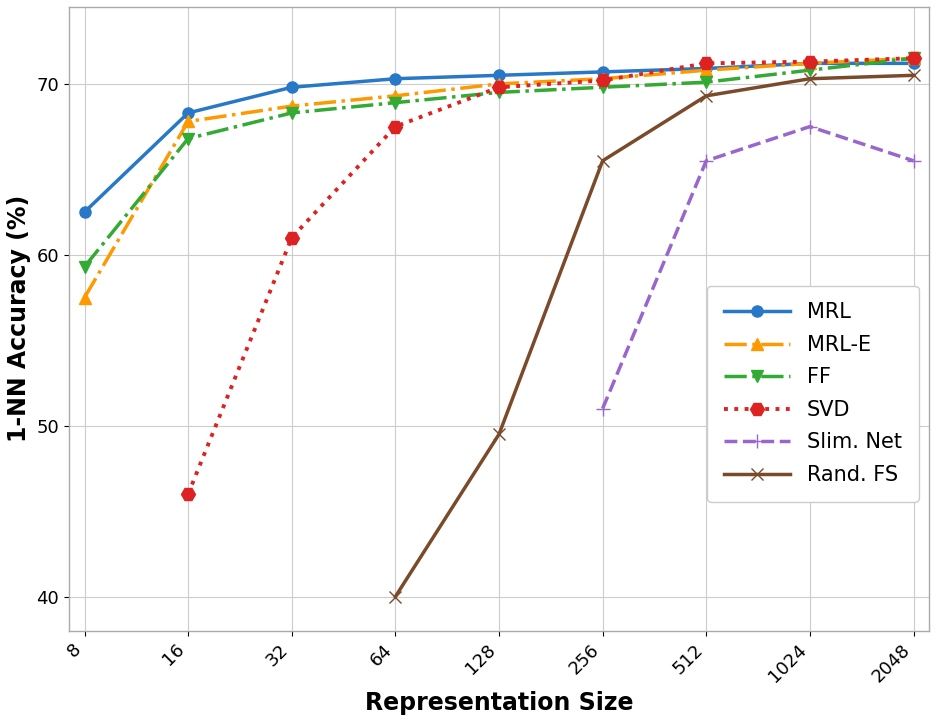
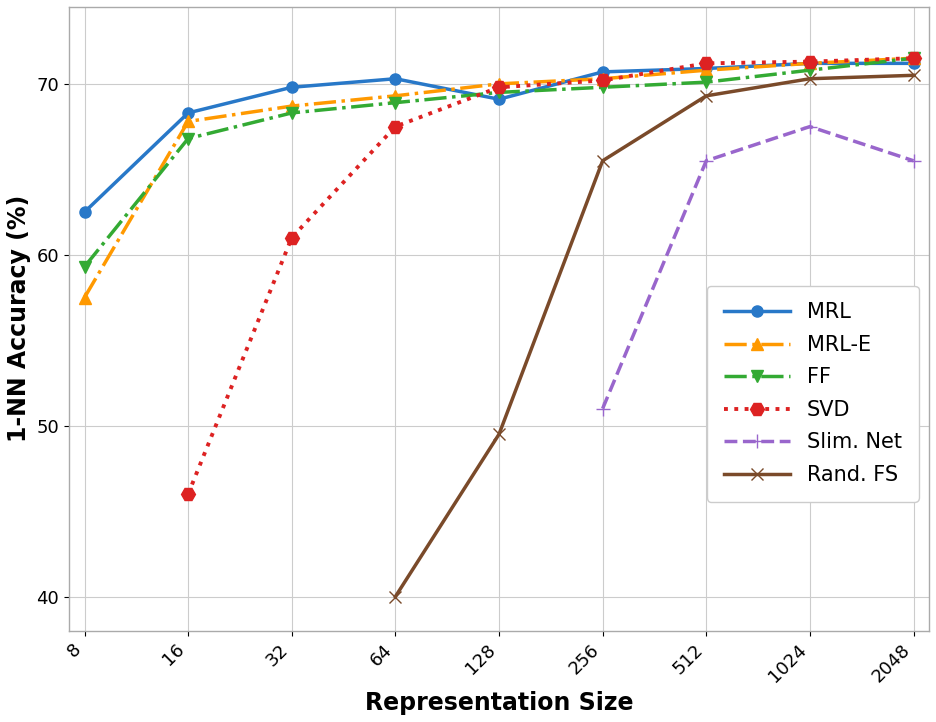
MRL/128: 70.5 -> 69.1
